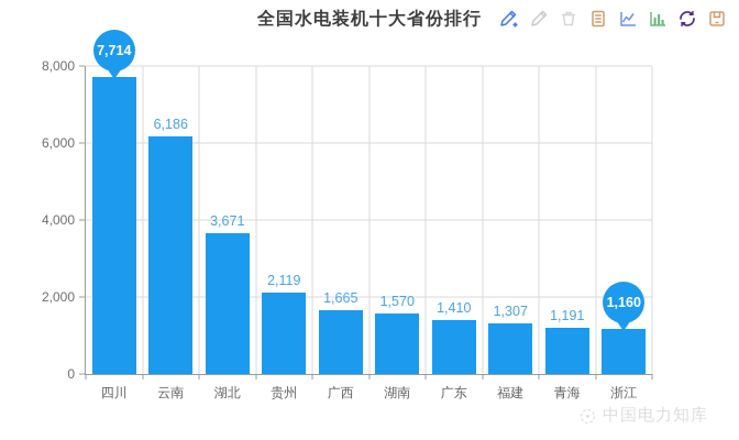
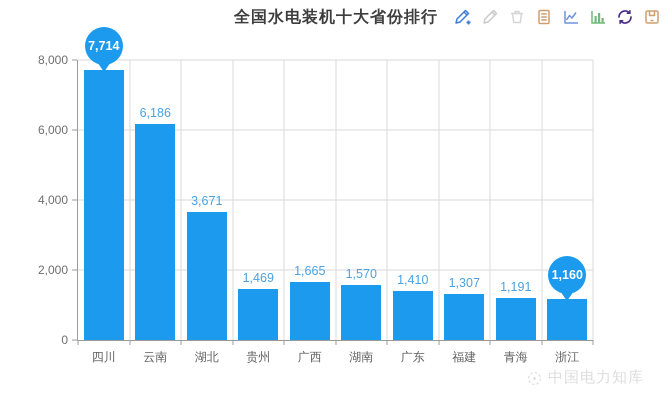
贵州: 2,119 -> 1,469
